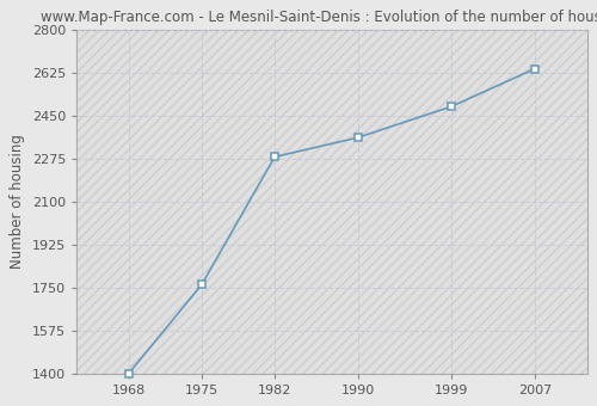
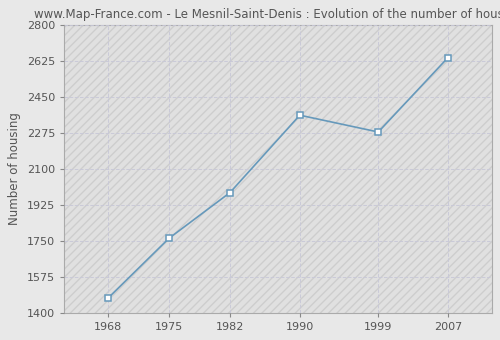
1968: 1400 -> 1470
1982: 2283 -> 1985
1999: 2489 -> 2280
